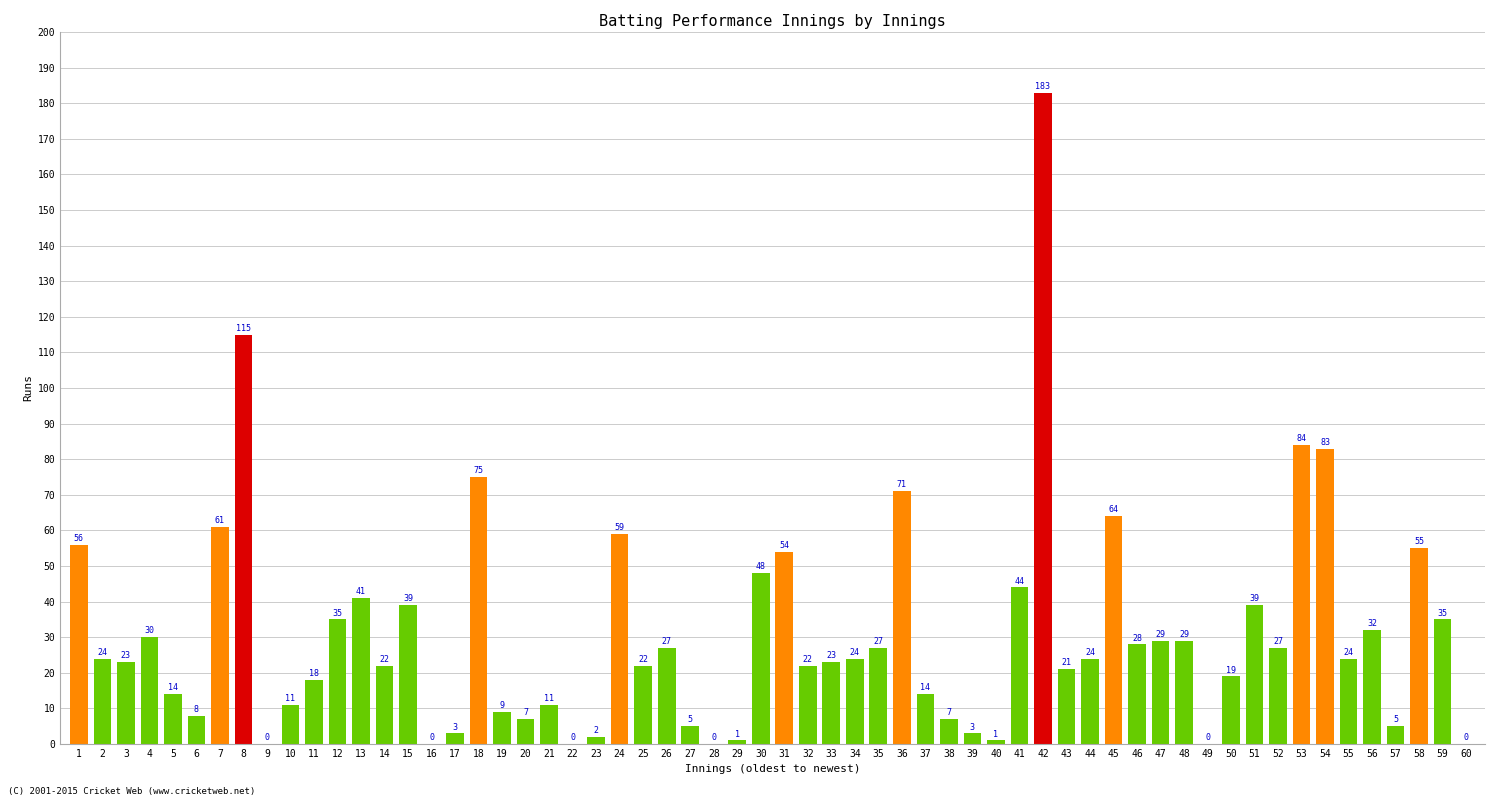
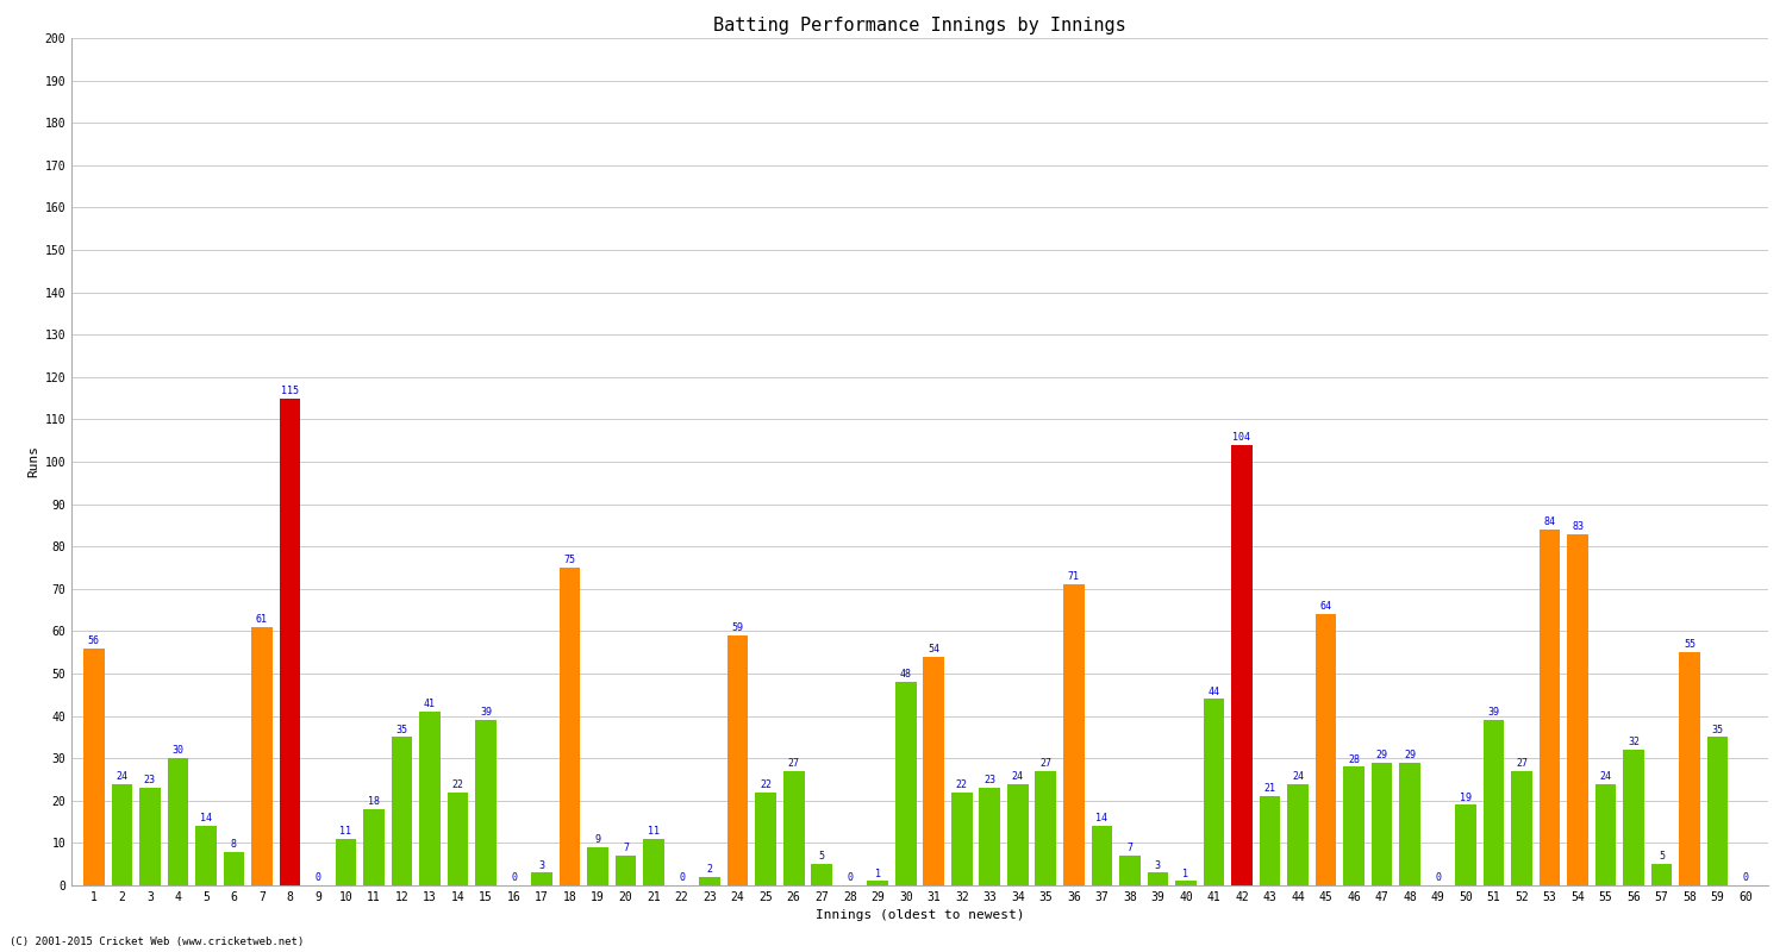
42: 183 -> 104
